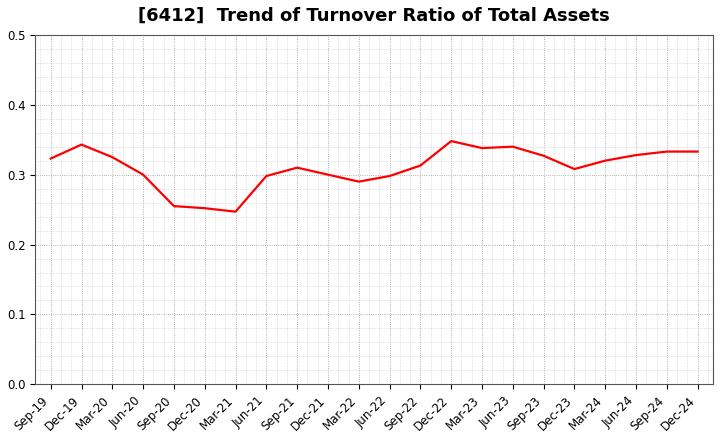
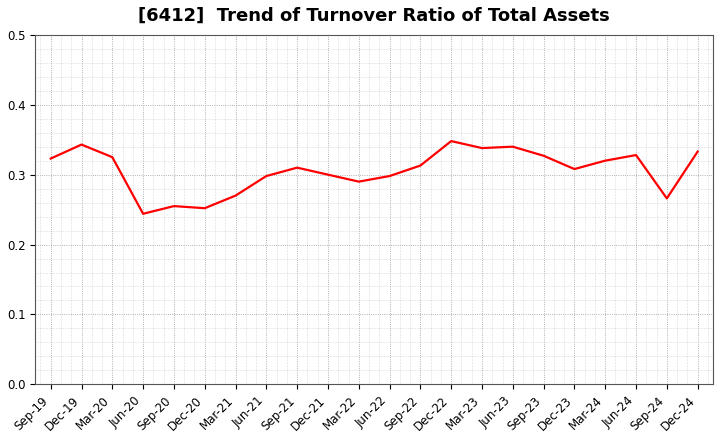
Jun-20: 0.300 -> 0.244
Mar-21: 0.247 -> 0.270
Sep-24: 0.333 -> 0.266
